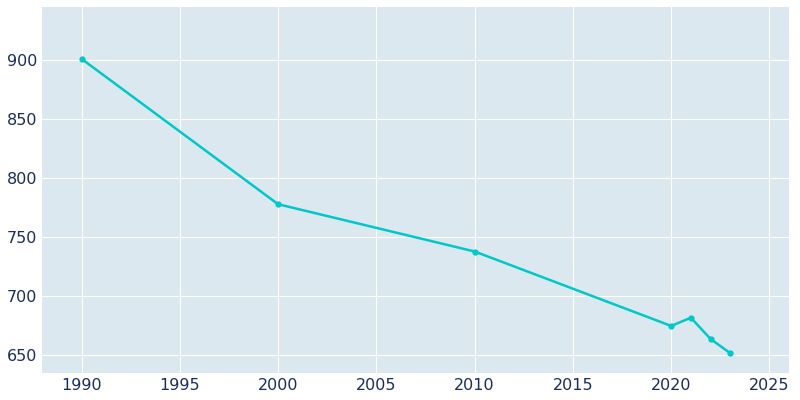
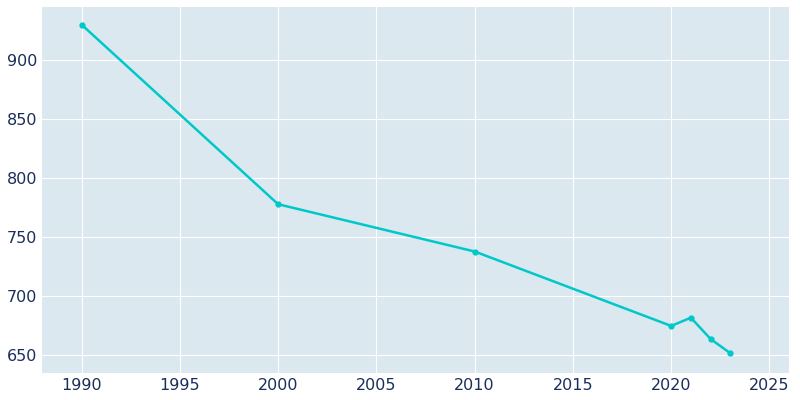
1990: 901 -> 930
